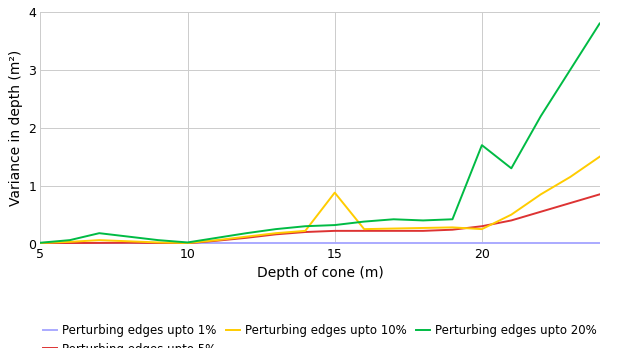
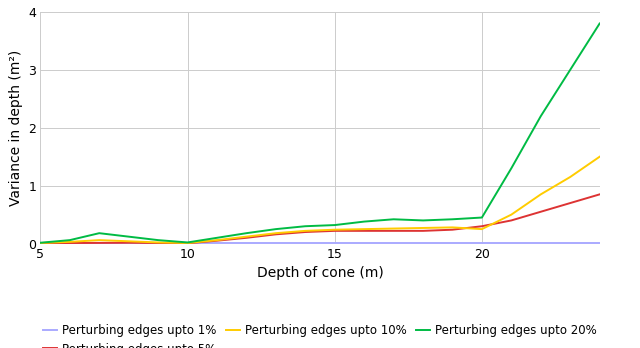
Perturbing edges upto 10%/15: 0.88 -> 0.24
Perturbing edges upto 20%/20: 1.70 -> 0.45
